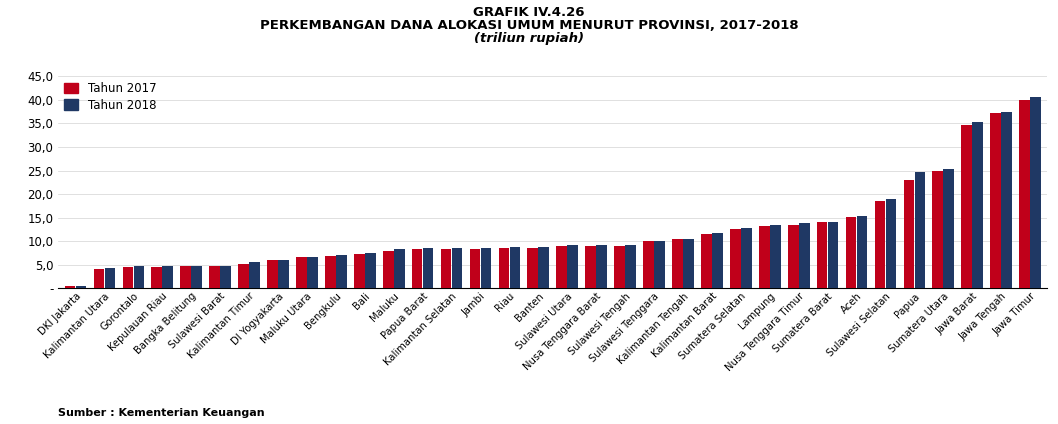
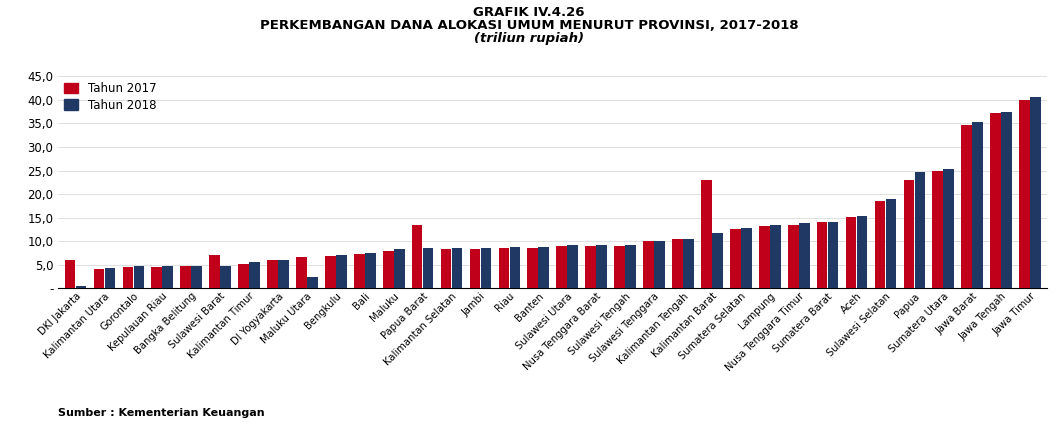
Tahun 2017/DKI Jakarta: 0,5 -> 6,0
Tahun 2017/Sulawesi Barat: 4,7 -> 7,0
Tahun 2018/Maluku Utara: 6,7 -> 2,5
Tahun 2017/Papua Barat: 8,3 -> 13,5
Tahun 2017/Kalimantan Barat: 11,5 -> 23,0
